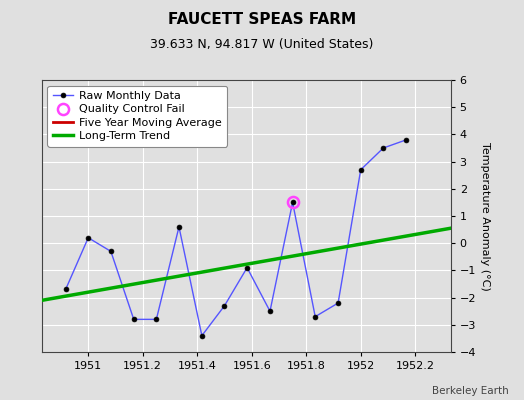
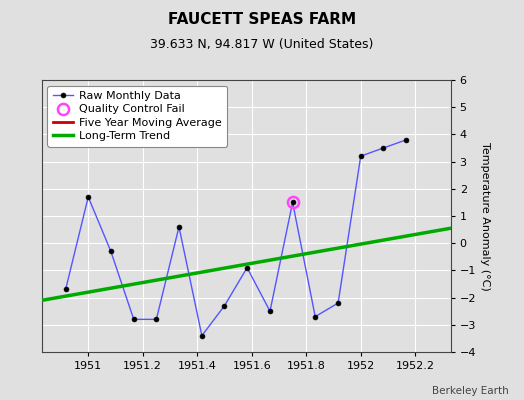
1951: 0.2 -> 1.7
1952: 2.7 -> 3.2
